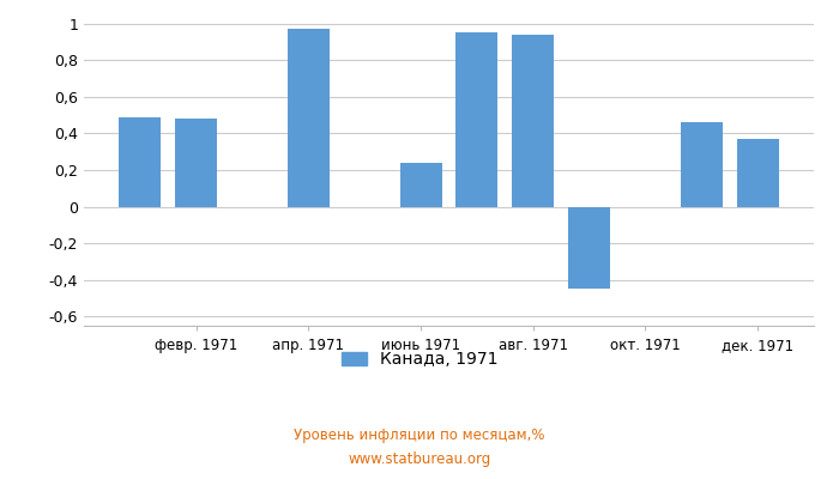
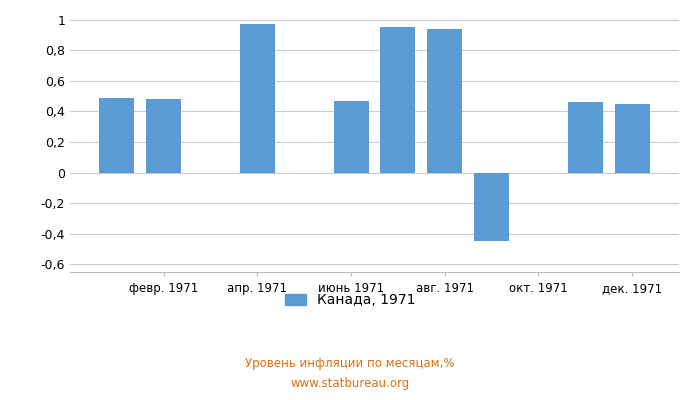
июнь 1971: 0,24 -> 0,47
дек. 1971: 0,37 -> 0,45
